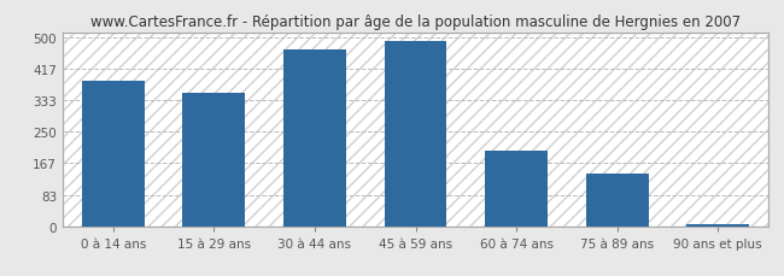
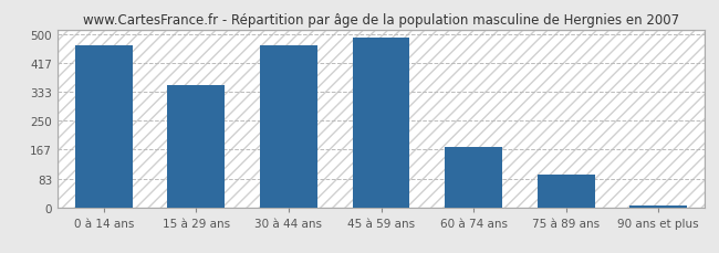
0 à 14 ans: 385 -> 470
60 à 74 ans: 200 -> 175
75 à 89 ans: 140 -> 95
